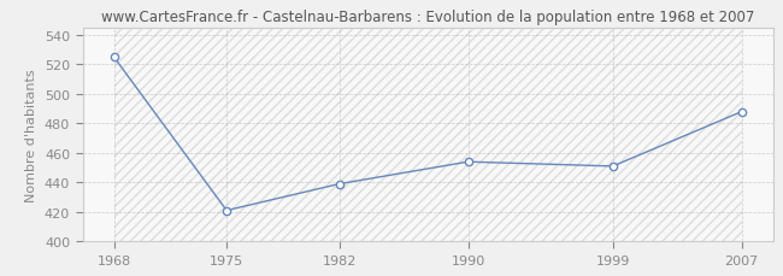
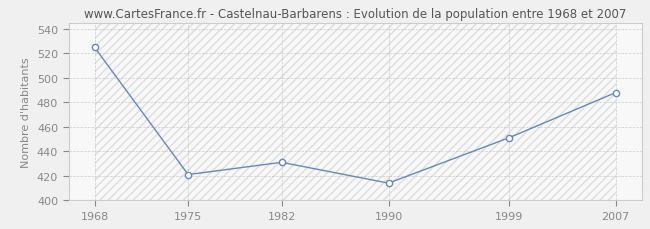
1982: 439 -> 431
1990: 454 -> 414
